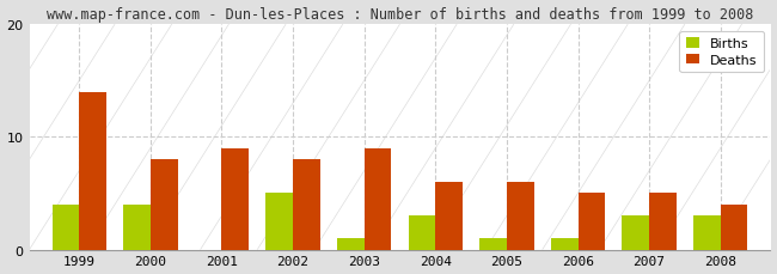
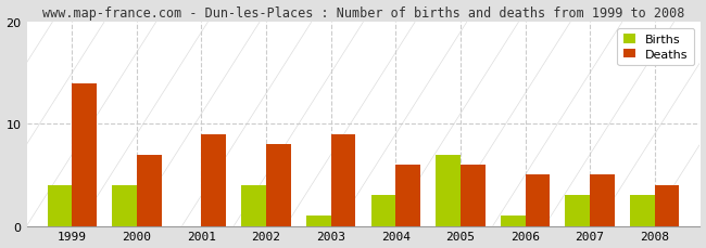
Deaths/2000: 8 -> 7
Births/2002: 5 -> 4
Births/2005: 1 -> 7
